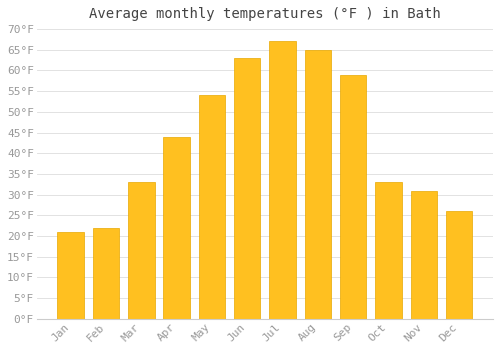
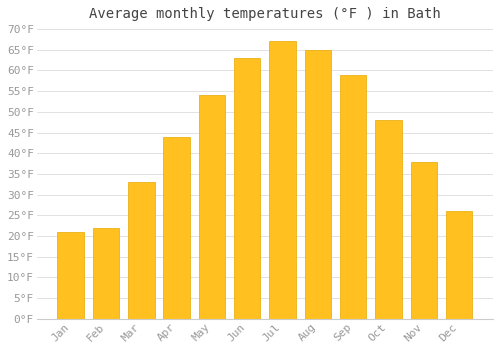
Oct: 33°F -> 48°F
Nov: 31°F -> 38°F
